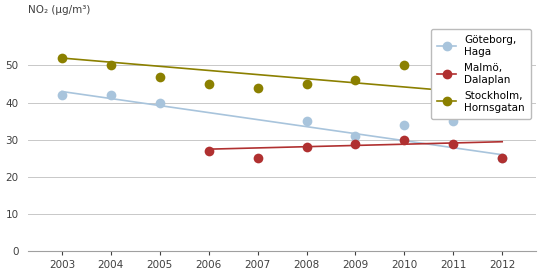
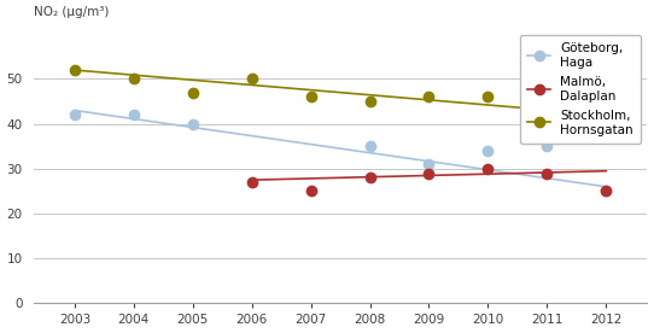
Stockholm, Hornsgatan/2006: 45 -> 50
Stockholm, Hornsgatan/2007: 44 -> 46
Stockholm, Hornsgatan/2010: 50 -> 46
